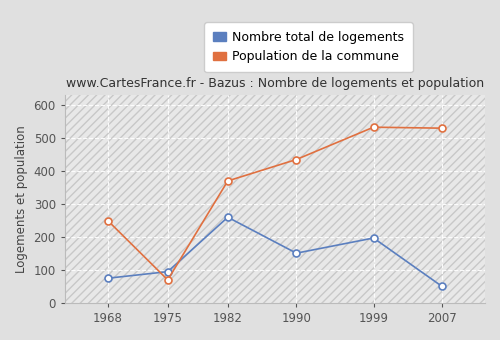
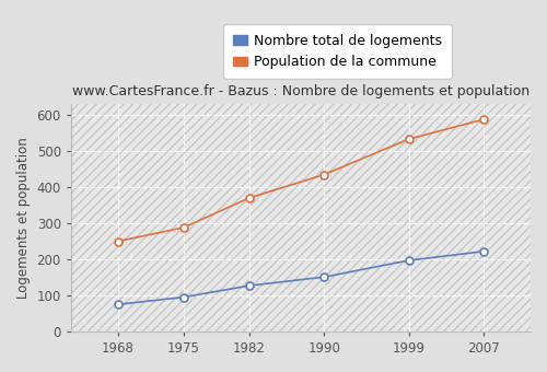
Population de la commune/1975: 70 -> 288
Nombre total de logements/1982: 260 -> 127
Nombre total de logements/2007: 50 -> 222
Population de la commune/2007: 530 -> 588
